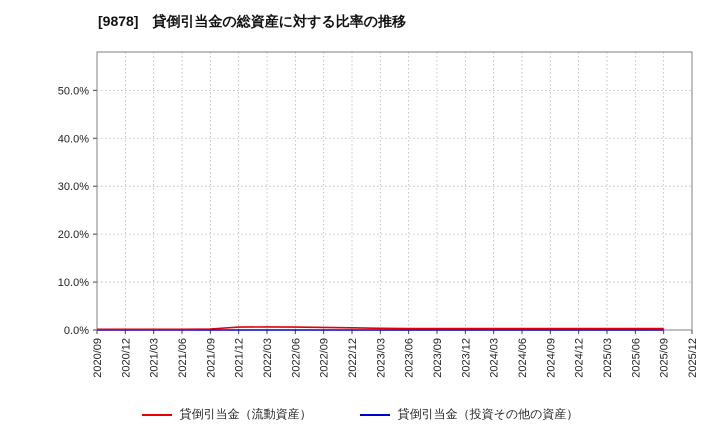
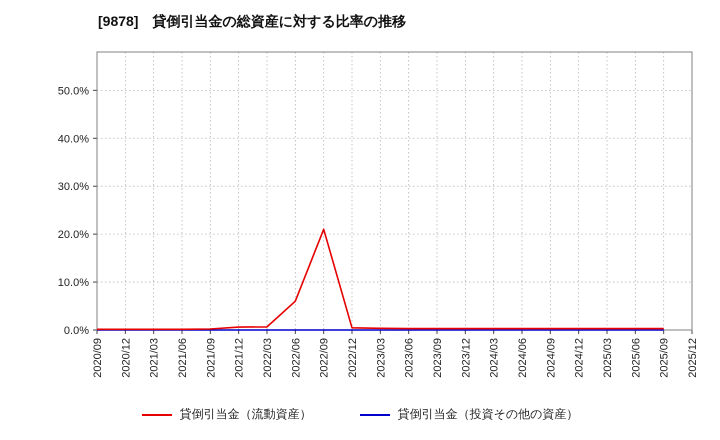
貸倒引当金（流動資産）/2022/06: 1% -> 6%
貸倒引当金（流動資産）/2022/09: 1% -> 21%
